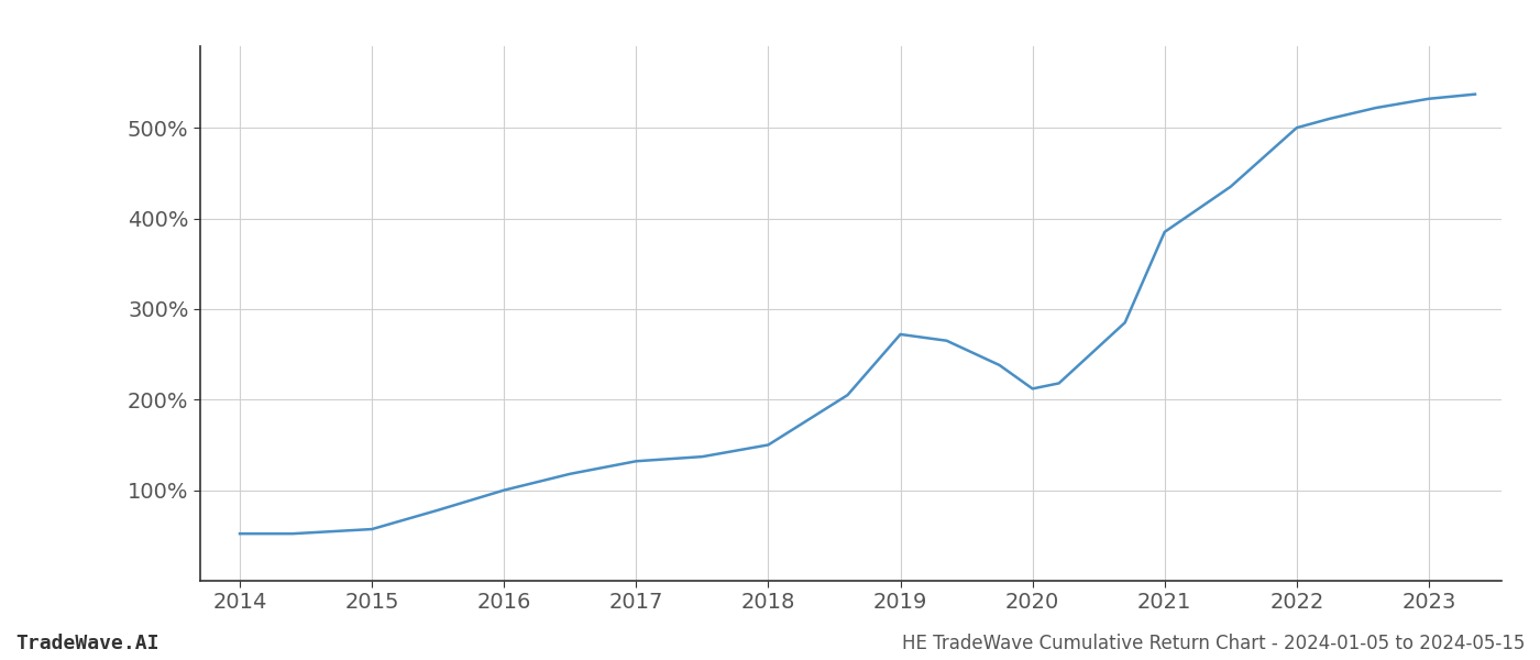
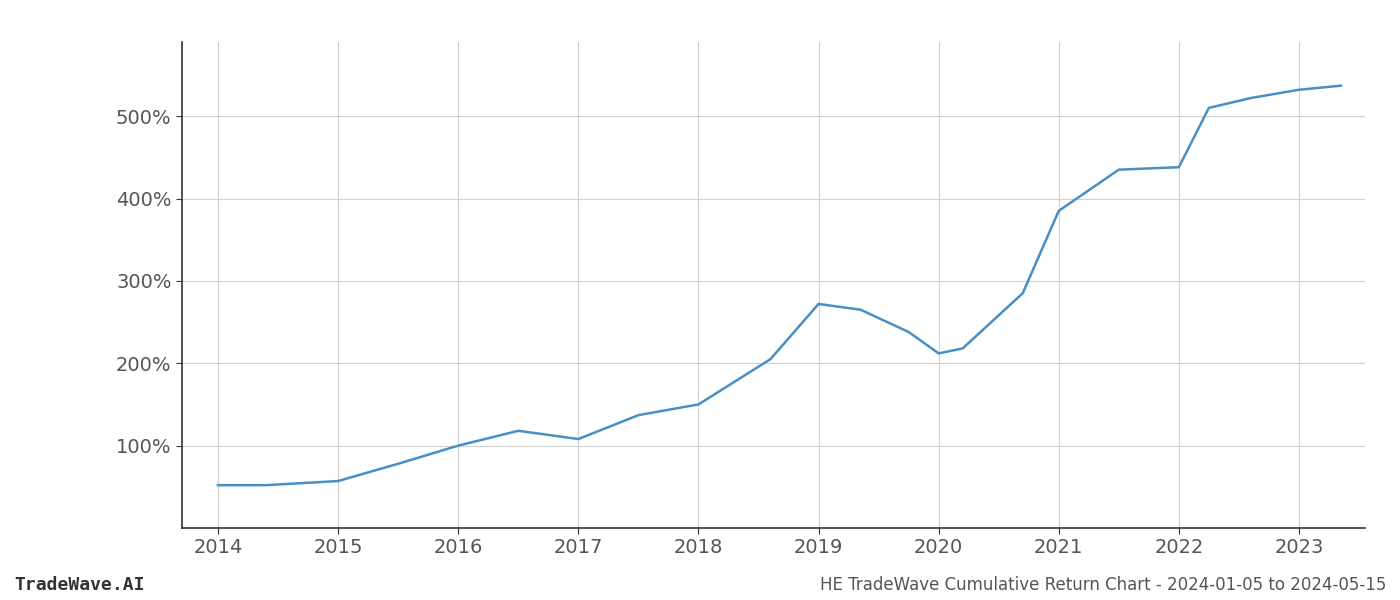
2017: 132% -> 108%
2022: 500% -> 438%
